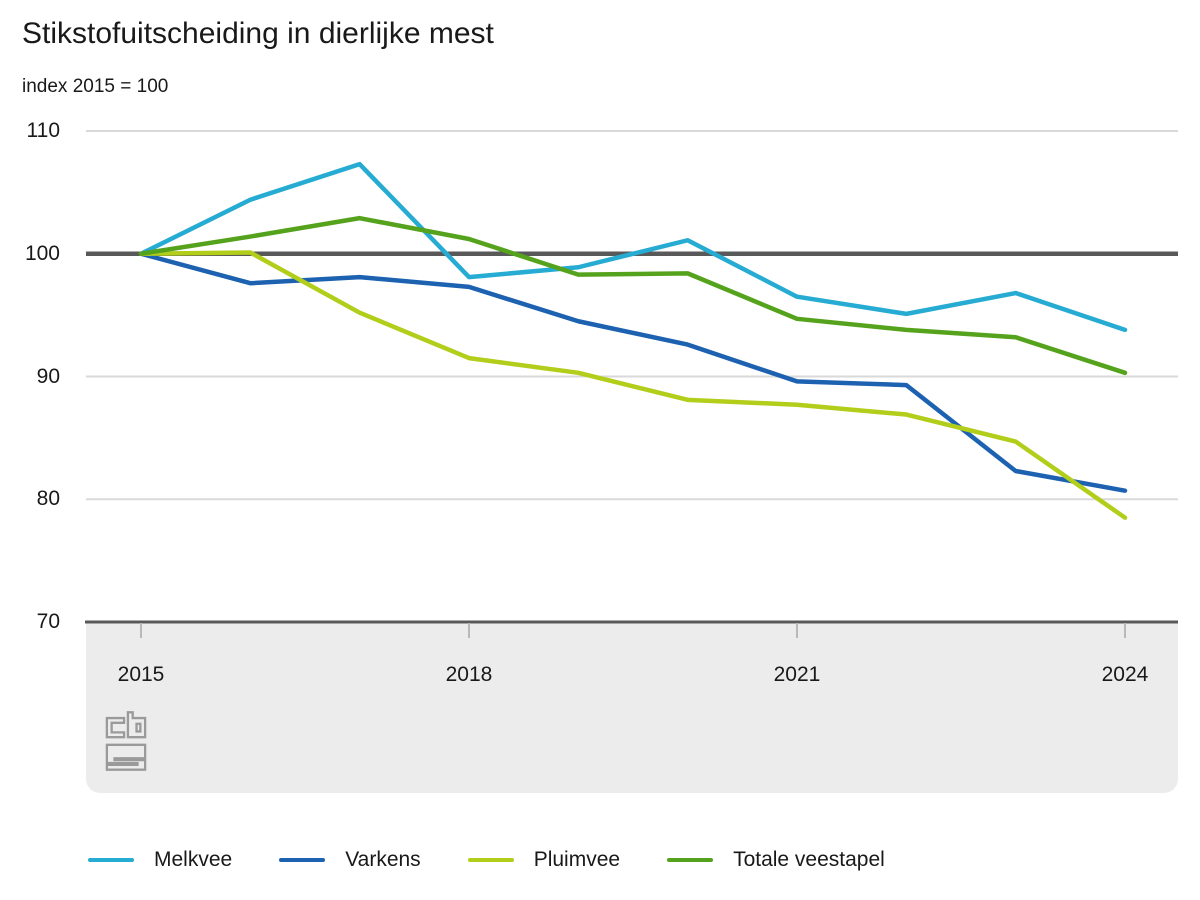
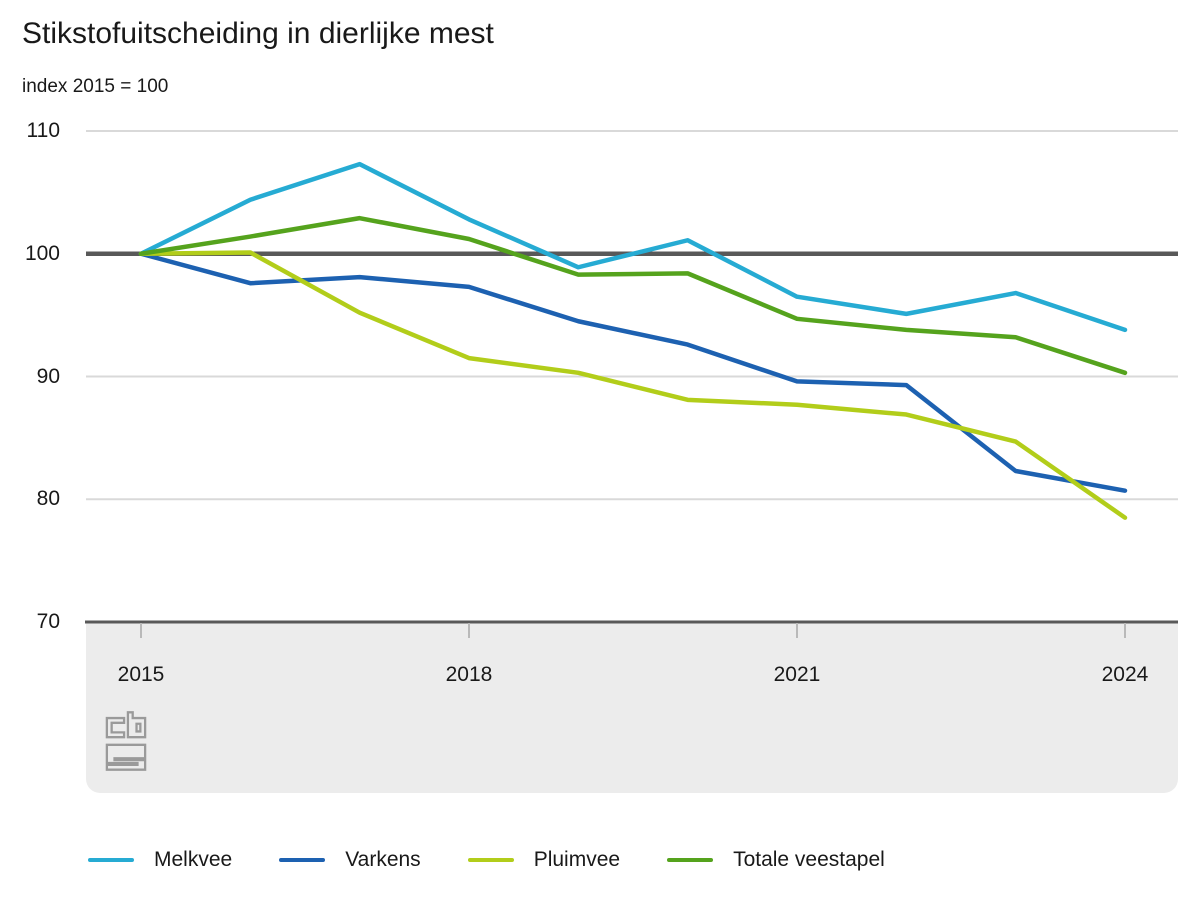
Melkvee/2018: 98.1 -> 102.8
